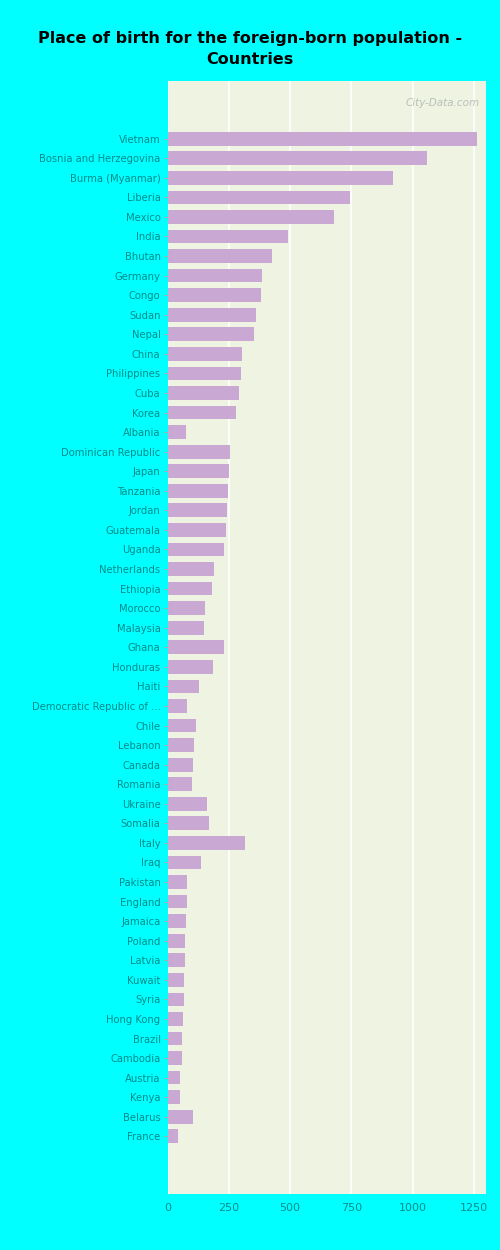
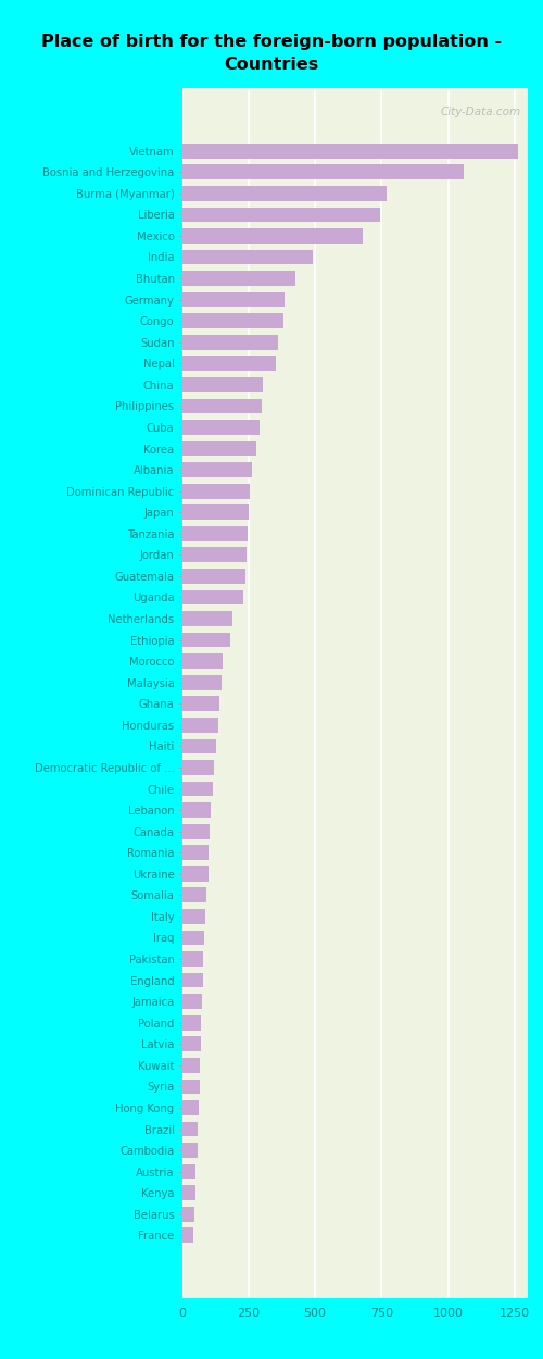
Burma (Myanmar): 920 -> 770
Albania: 75 -> 265
Ghana: 230 -> 142
Honduras: 185 -> 138
Democratic Republic of ...: 80 -> 122
Ukraine: 160 -> 98
Somalia: 170 -> 92
Italy: 315 -> 88
Iraq: 135 -> 83
Belarus: 105 -> 46
